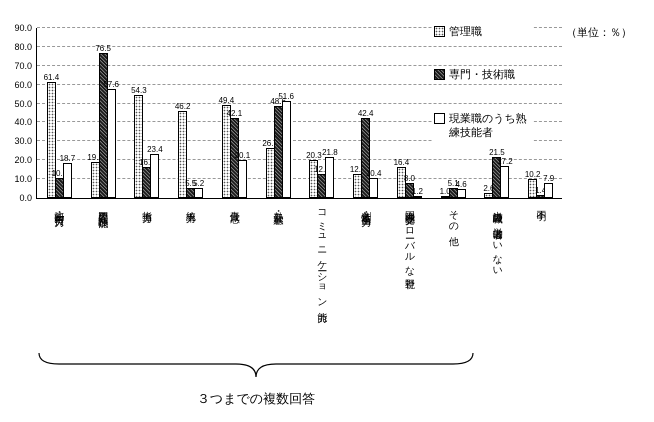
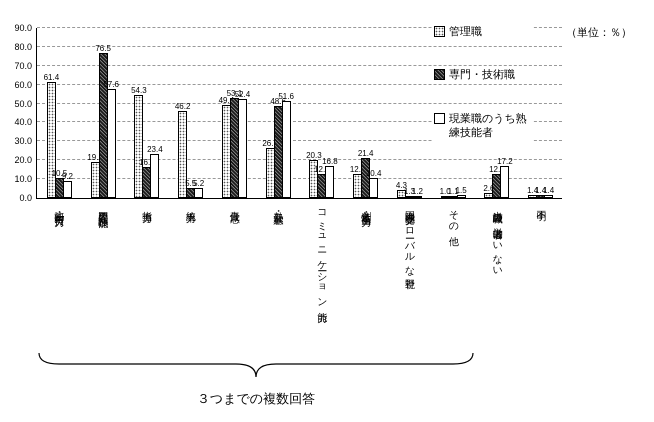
現業職のうち熟練技能者/決断力・実行力: 18.7 -> 9.2
専門・技術職/責任感: 42.1 -> 53.1
現業職のうち熟練技能者/責任感: 20.1 -> 52.4
現業職のうち熟練技能者/コミュニケーション能力: 21.8 -> 16.8
専門・技術職/創造性・企画力: 42.4 -> 21.4
管理職/国際感覚・グローバルな視野: 16.4 -> 4.3
専門・技術職/国際感覚・グローバルな視野: 8.0 -> 1.3
専門・技術職/その他: 5.1 -> 1.1
現業職のうち熟練技能者/その他: 4.6 -> 1.5
専門・技術職/当該職種の労働者はいない: 21.5 -> 12.6
管理職/不明: 10.2 -> 1.4
現業職のうち熟練技能者/不明: 7.9 -> 1.4
